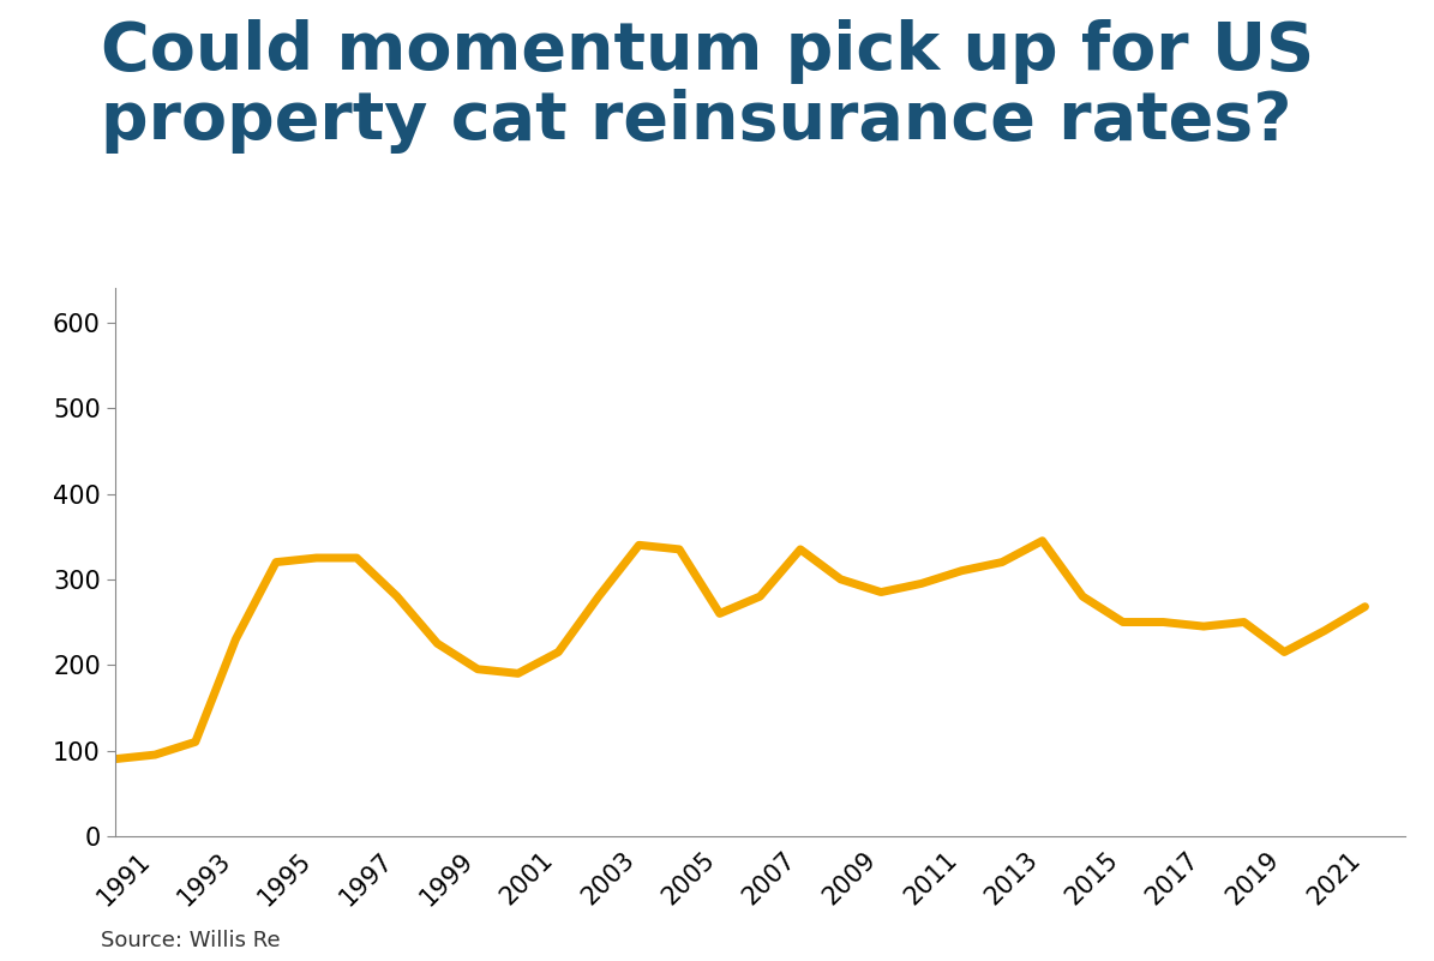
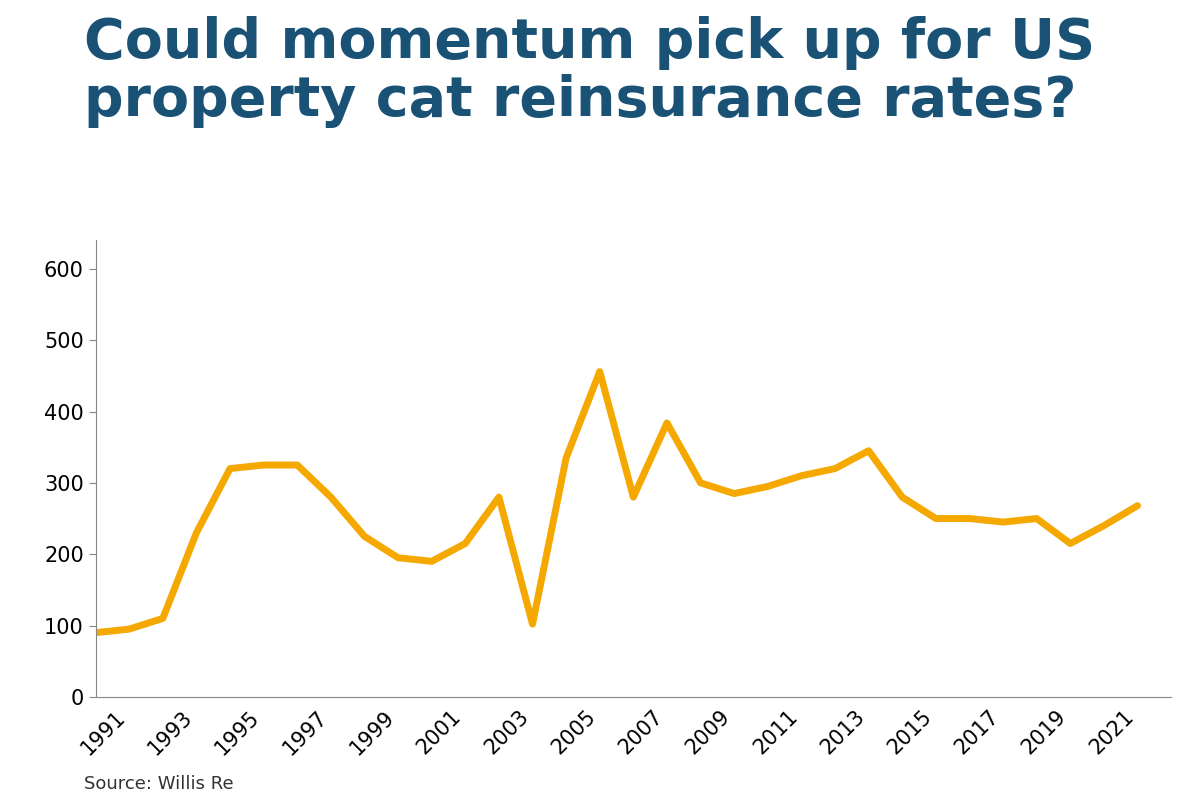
2003: 340 -> 102
2005: 260 -> 456
2007: 335 -> 384
